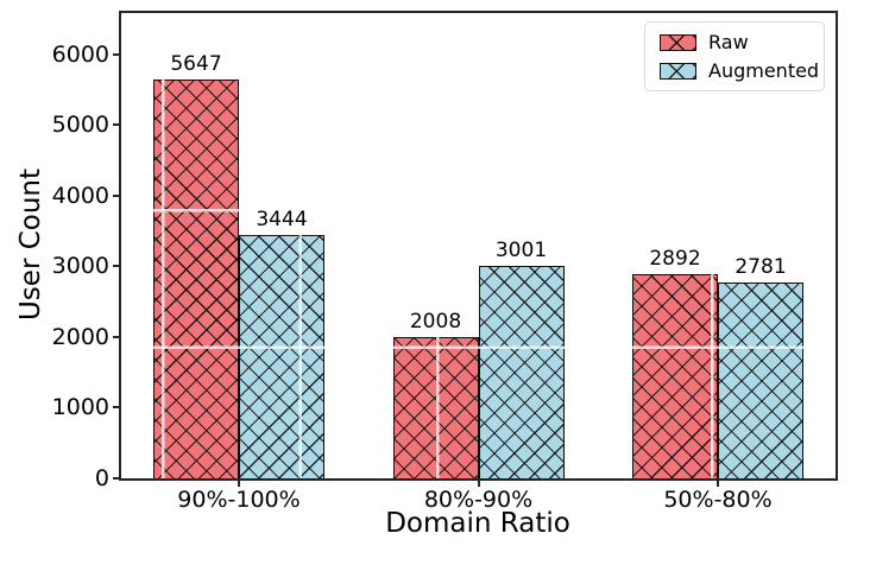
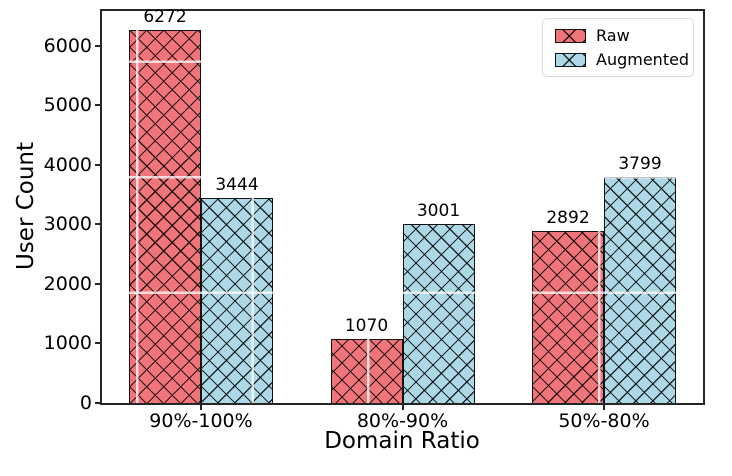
Raw/90%-100%: 5647 -> 6272
Raw/80%-90%: 2008 -> 1070
Augmented/50%-80%: 2781 -> 3799
